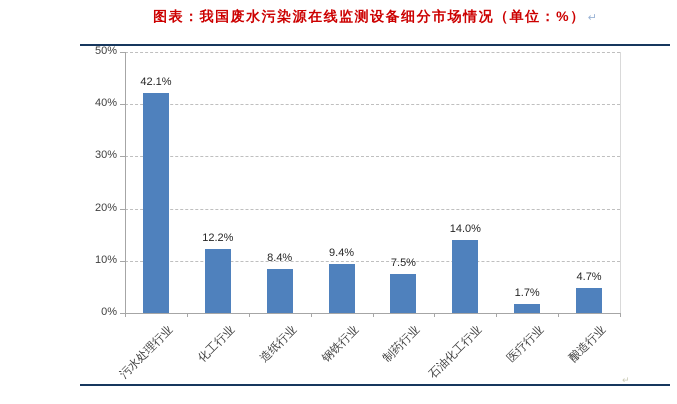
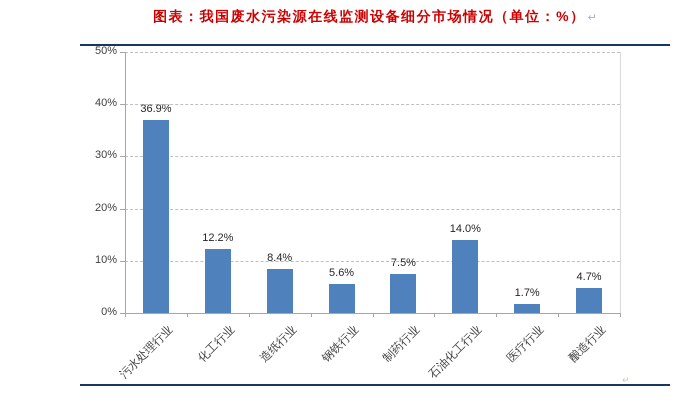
污水处理行业: 42.1% -> 36.9%
钢铁行业: 9.4% -> 5.6%
